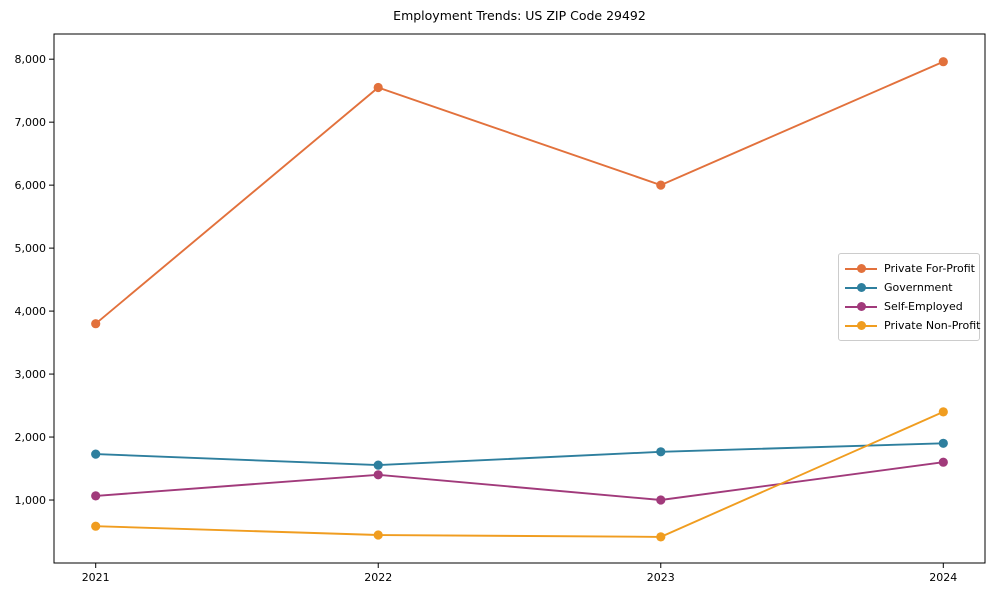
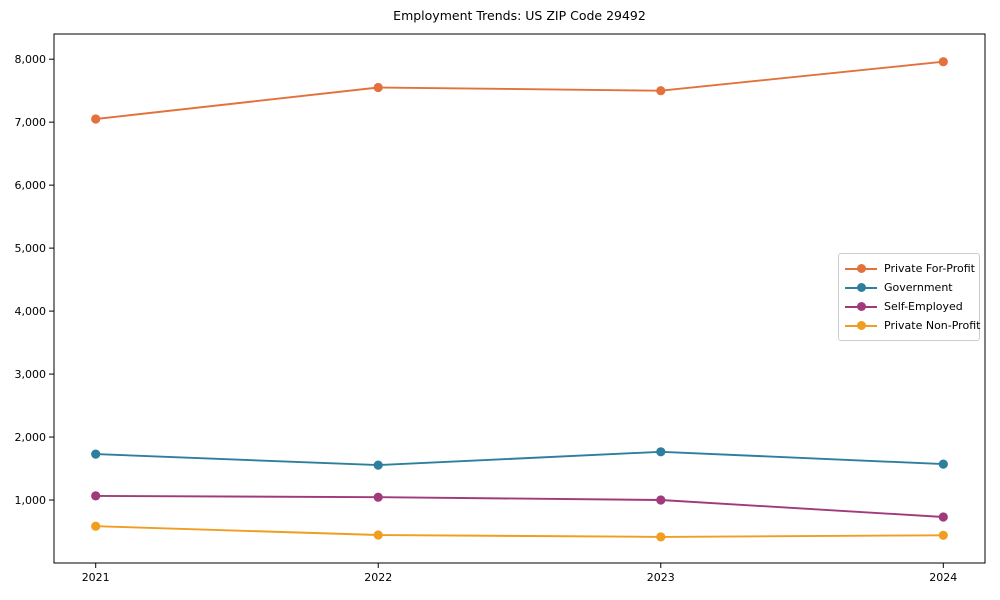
Private For-Profit/2021: 3800 -> 7000
Self-Employed/2022: 1400 -> 1000
Private For-Profit/2023: 6000 -> 7500
Government/2024: 1900 -> 1600
Self-Employed/2024: 1600 -> 700
Private Non-Profit/2024: 2400 -> 400
